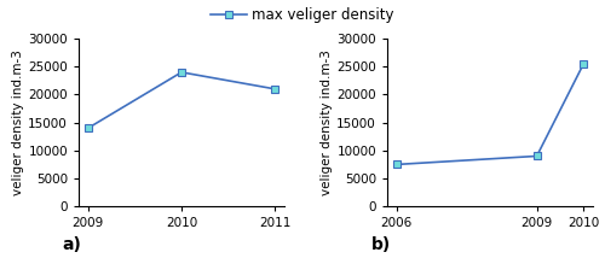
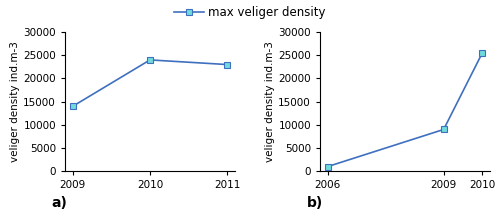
2011: 21000 -> 23000
2006: 7500 -> 1000
